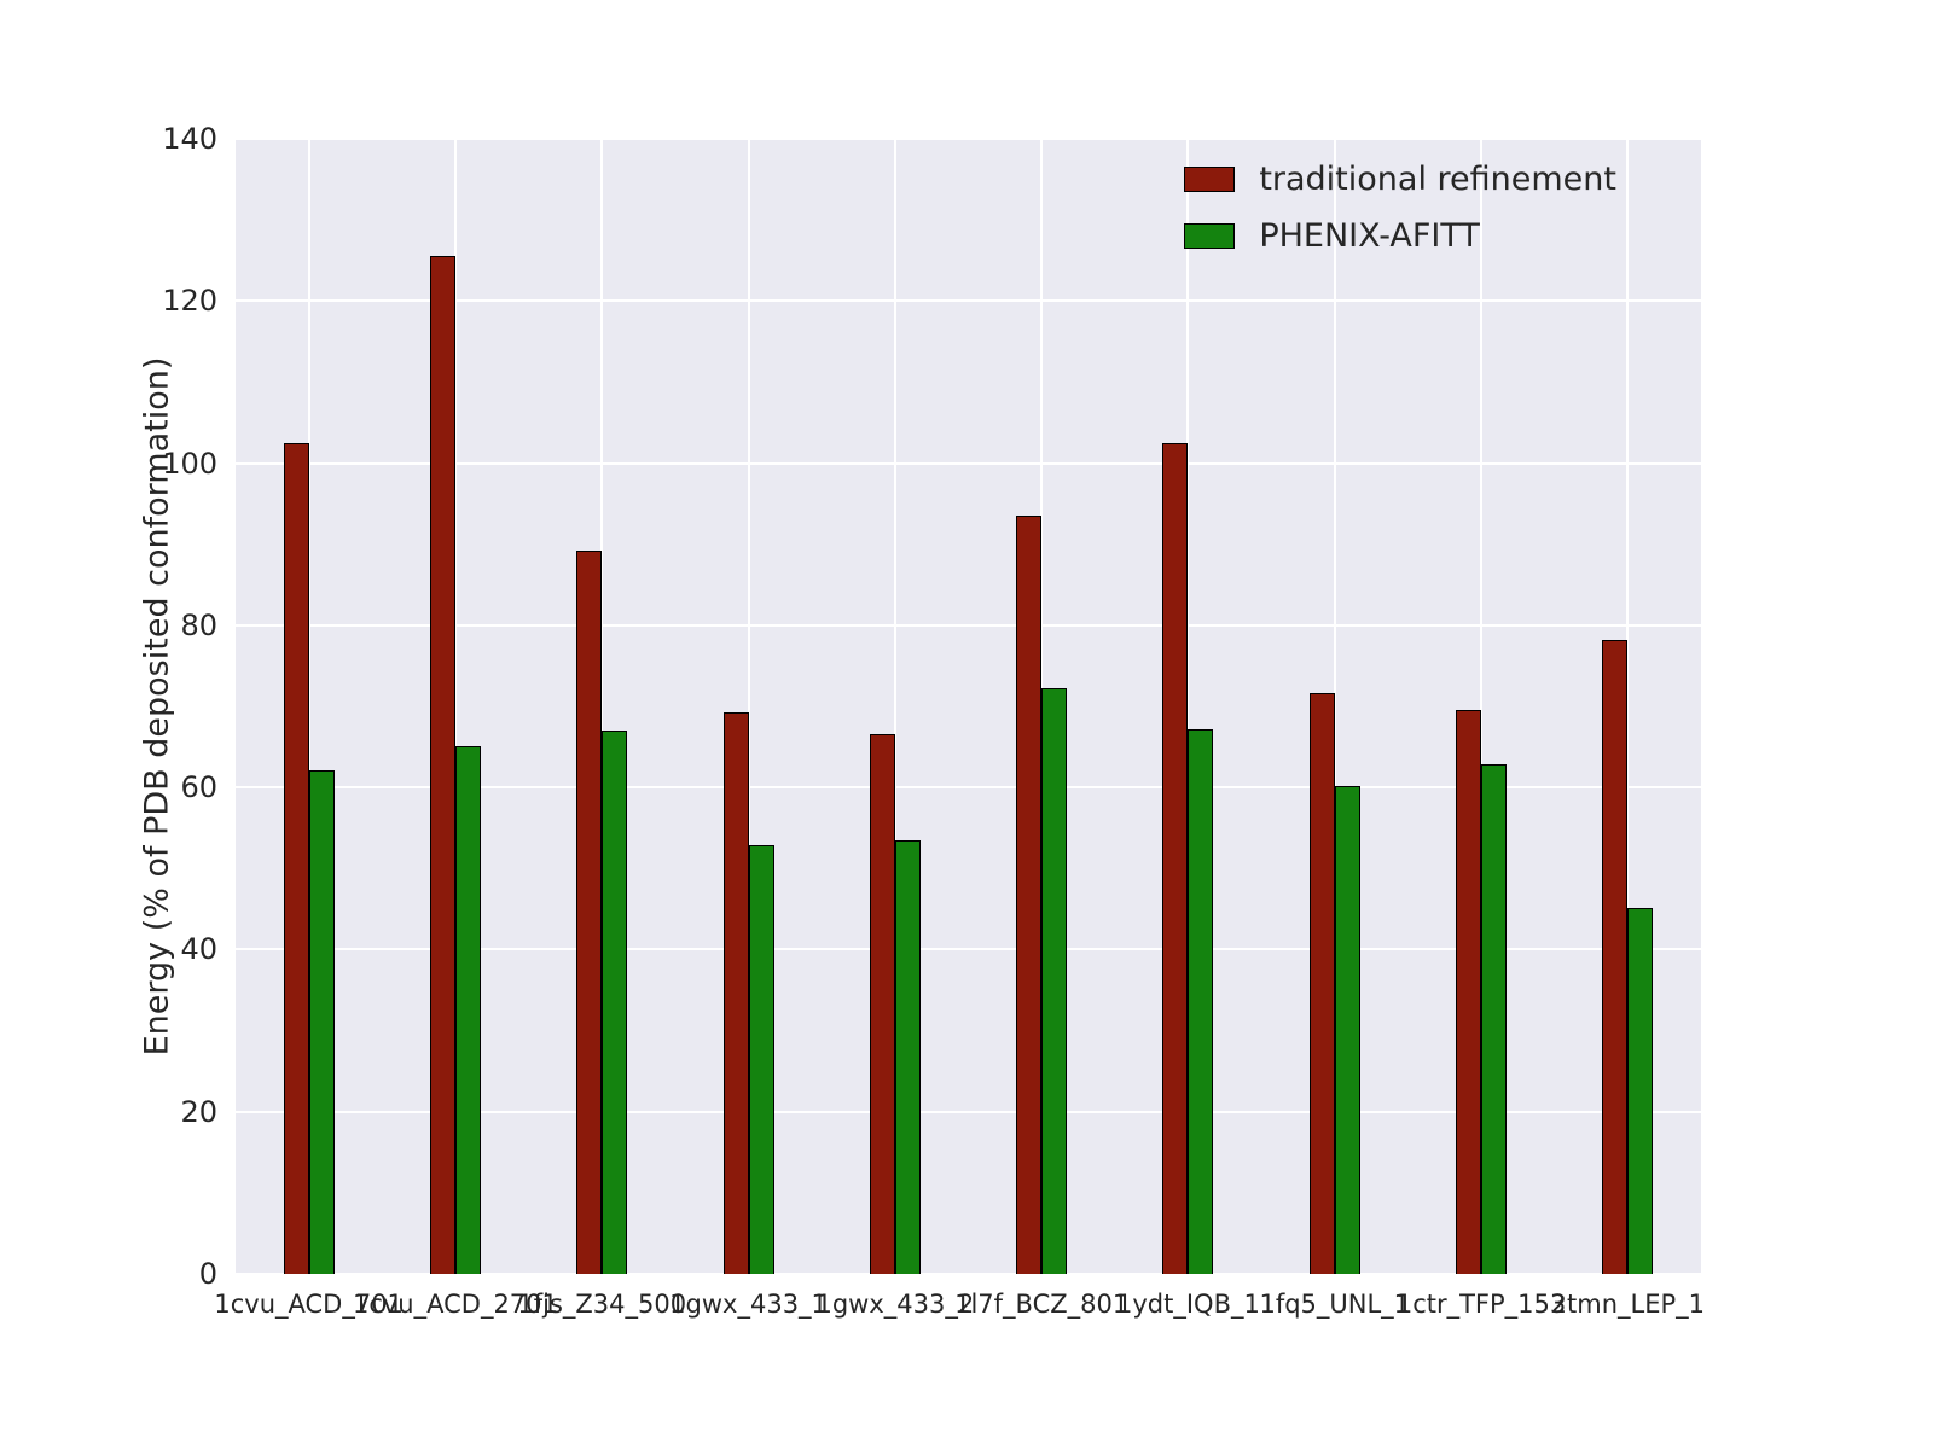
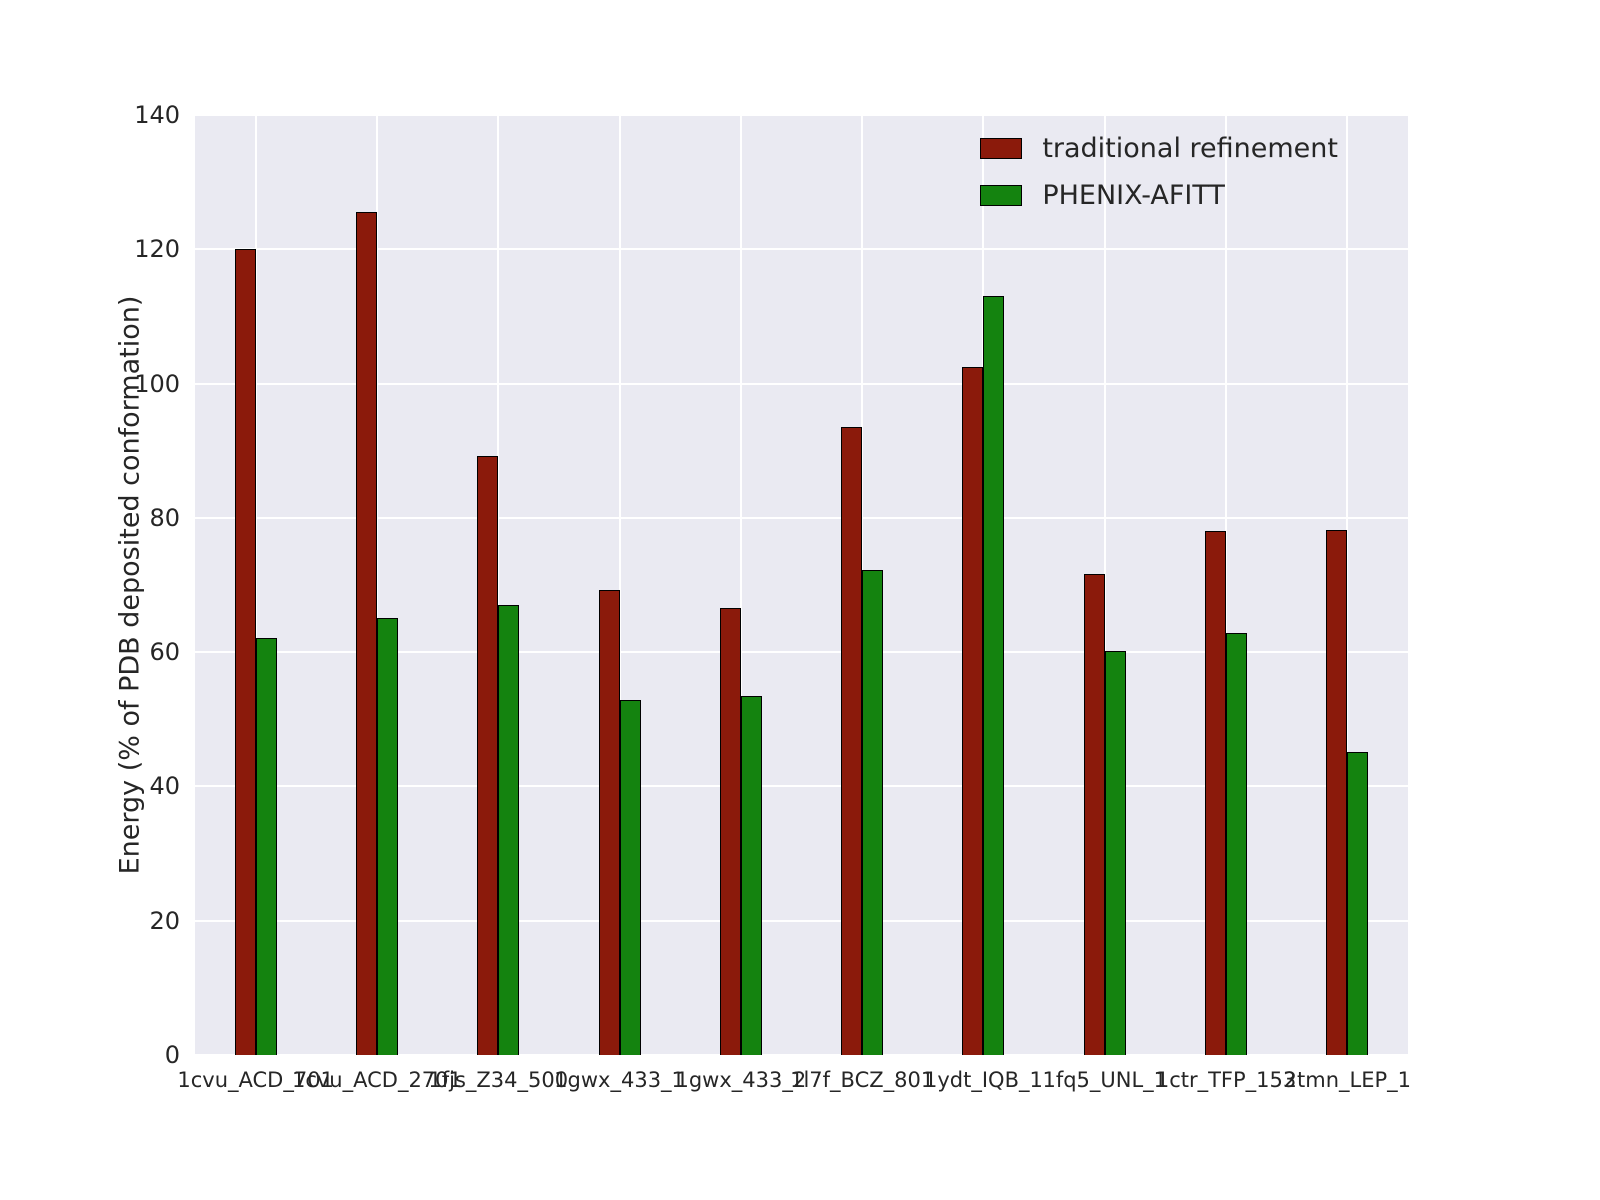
traditional refinement/1cvu_ACD_701: 102 -> 120
PHENIX-AFITT/1ydt_IQB_1: 67 -> 113
traditional refinement/1ctr_TFP_153: 70 -> 78
